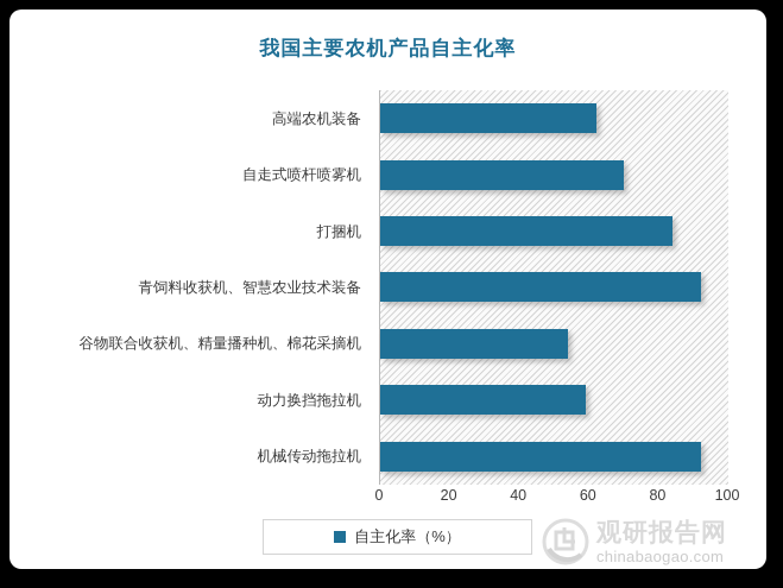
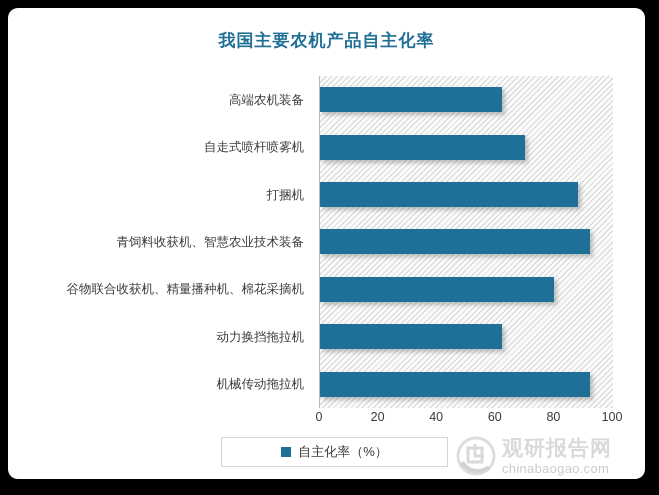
打捆机: 84 -> 88
谷物联合收获机、精量播种机、棉花采摘机: 54 -> 80
动力换挡拖拉机: 59 -> 62
